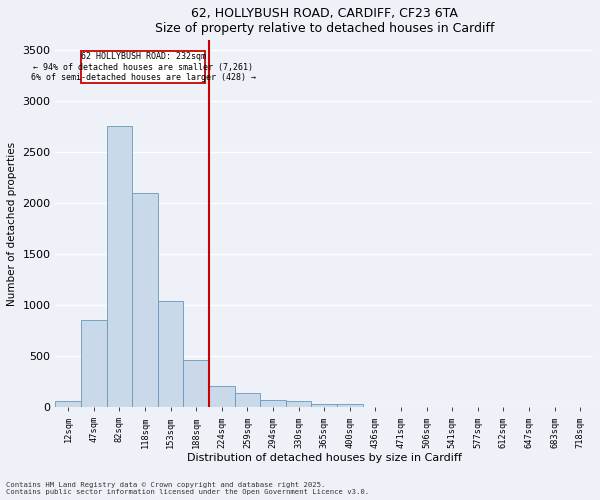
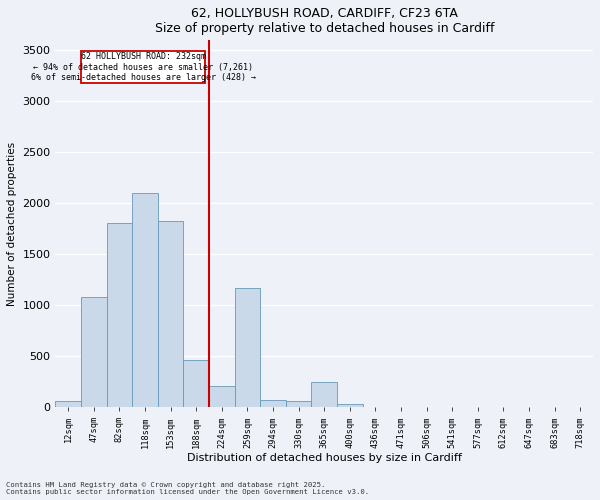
47sqm: 850 -> 1080
82sqm: 2760 -> 1810
153sqm: 1040 -> 1830
259sqm: 140 -> 1170
365sqm: 30 -> 250
